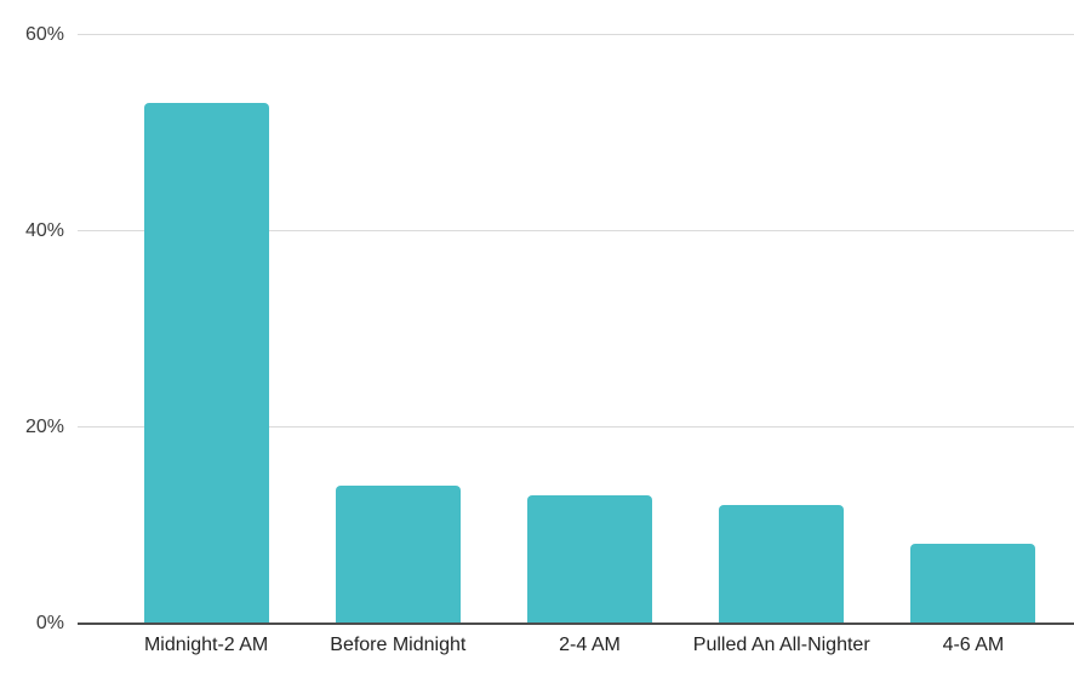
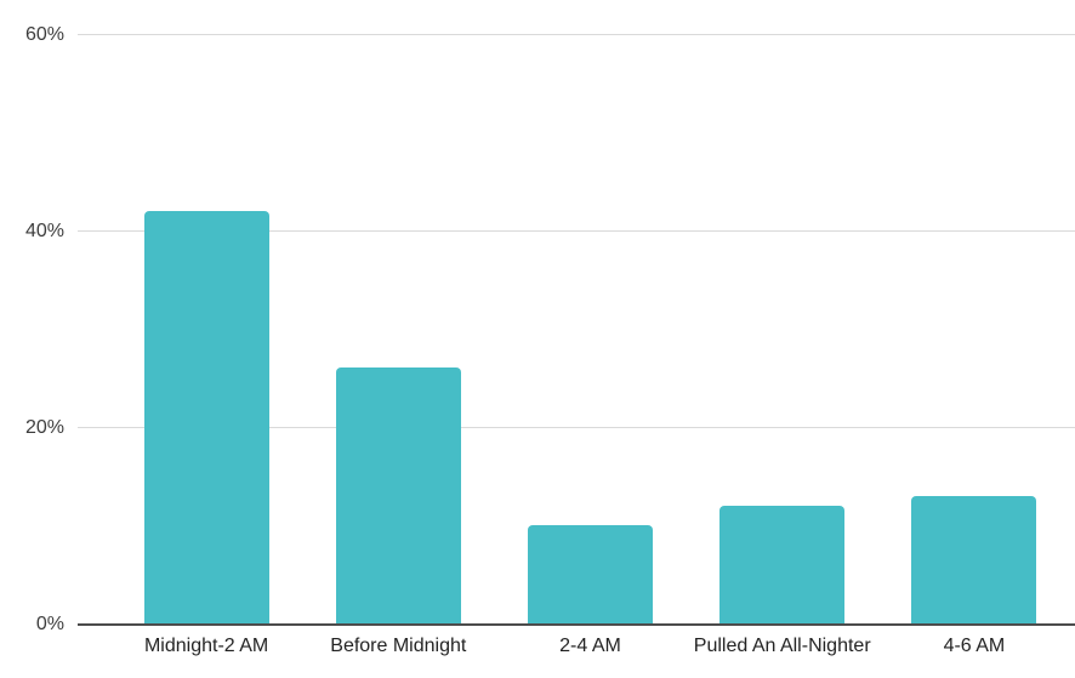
Midnight-2 AM: 53% -> 42%
Before Midnight: 14% -> 26%
2-4 AM: 13% -> 10%
4-6 AM: 8% -> 13%
